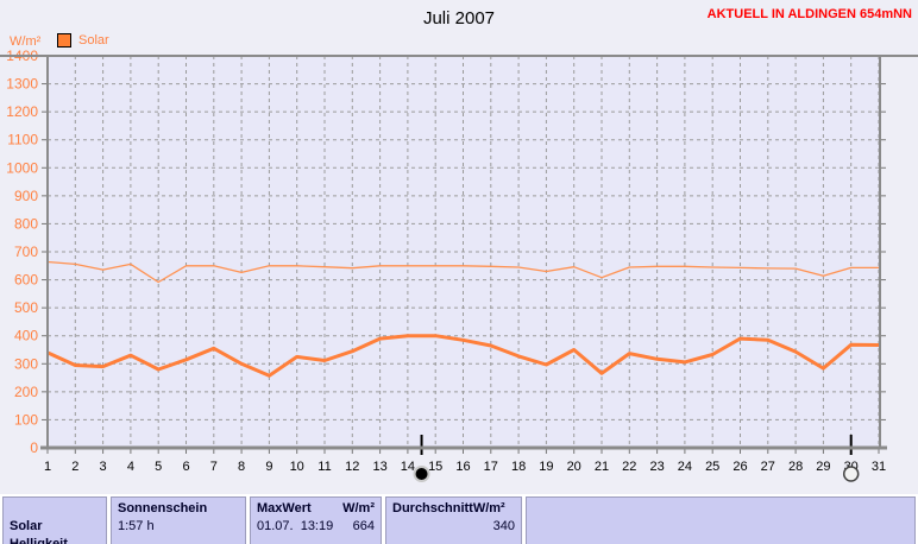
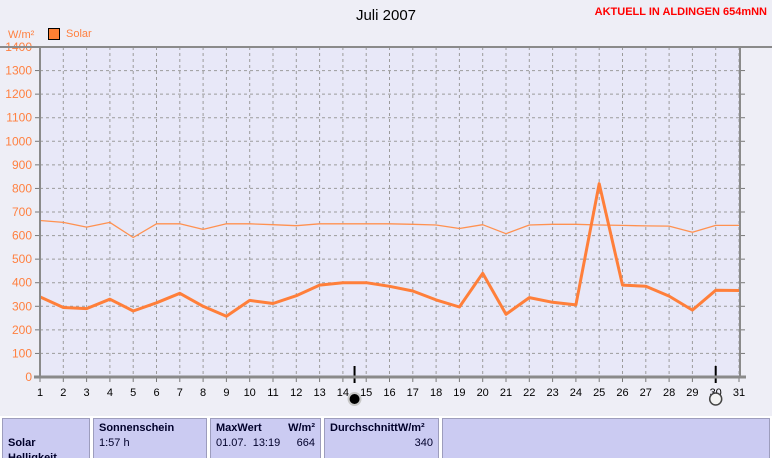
Solar/20: 350 -> 440
Solar/25: 330 -> 820
